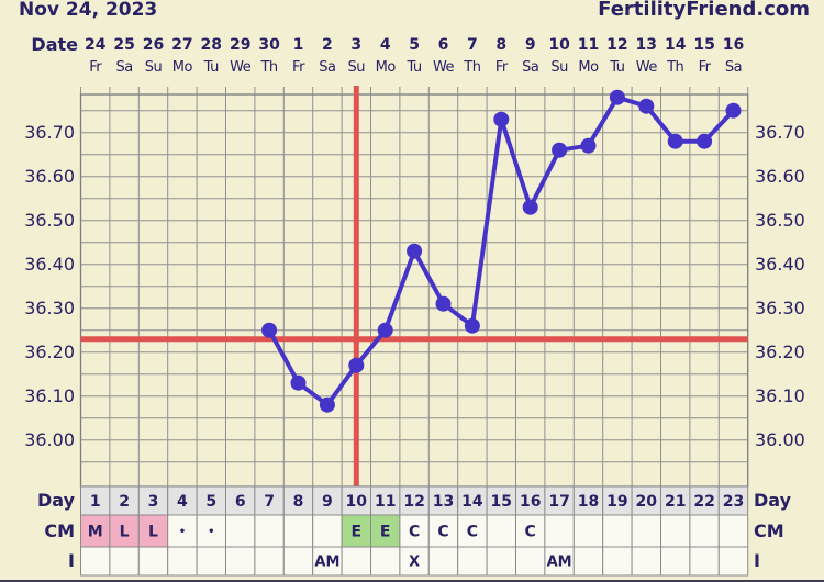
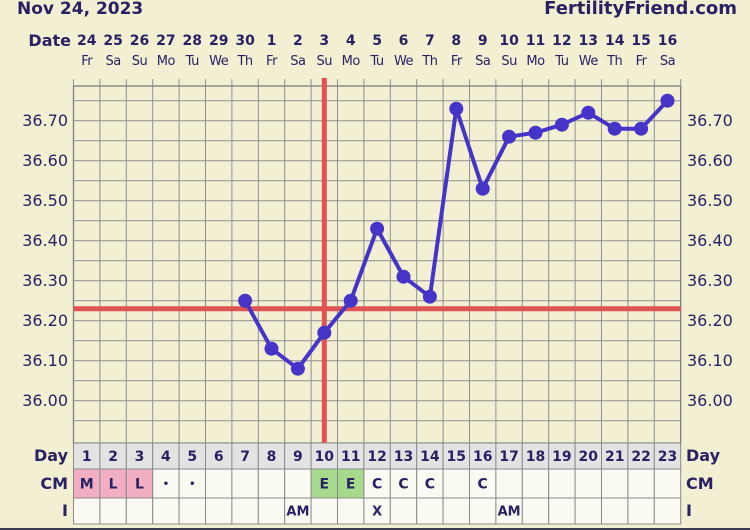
19: 36.78 -> 36.69
20: 36.76 -> 36.72
